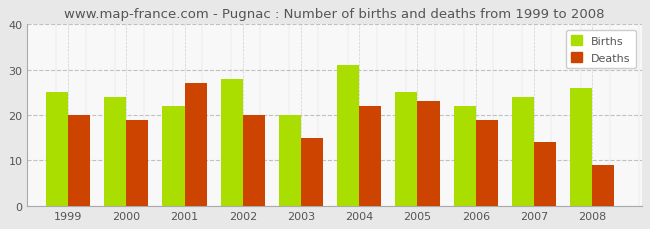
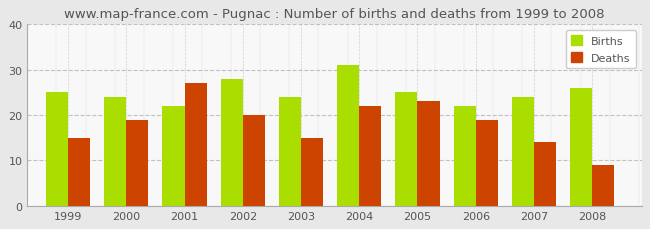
Deaths/1999: 20 -> 15
Births/2003: 20 -> 24
